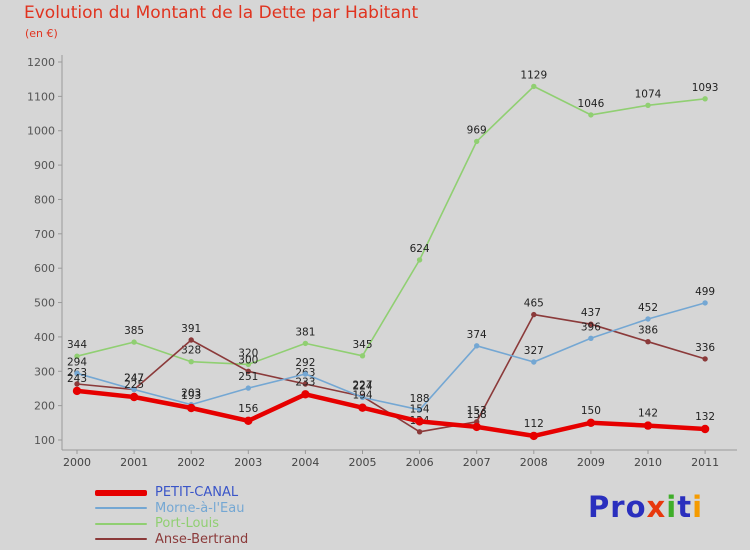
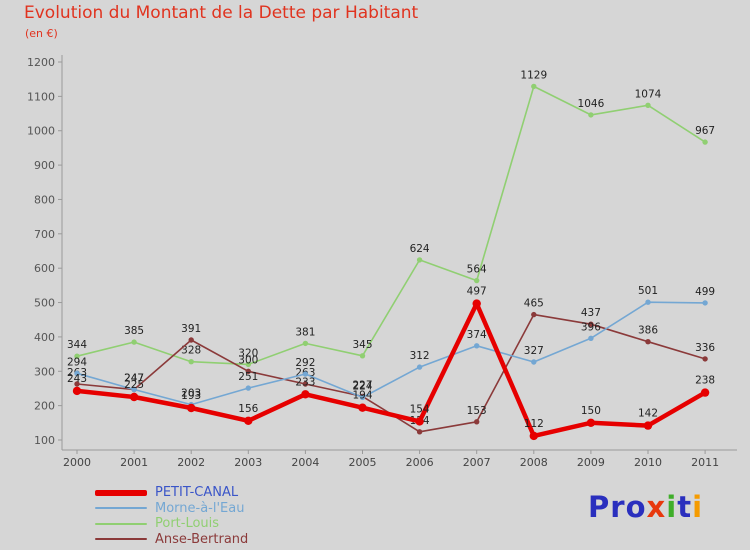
Morne-à-l'Eau/2006: 188 -> 312
PETIT-CANAL/2007: 138 -> 497
Port-Louis/2007: 969 -> 564
Morne-à-l'Eau/2010: 452 -> 501
PETIT-CANAL/2011: 132 -> 238
Port-Louis/2011: 1093 -> 967
